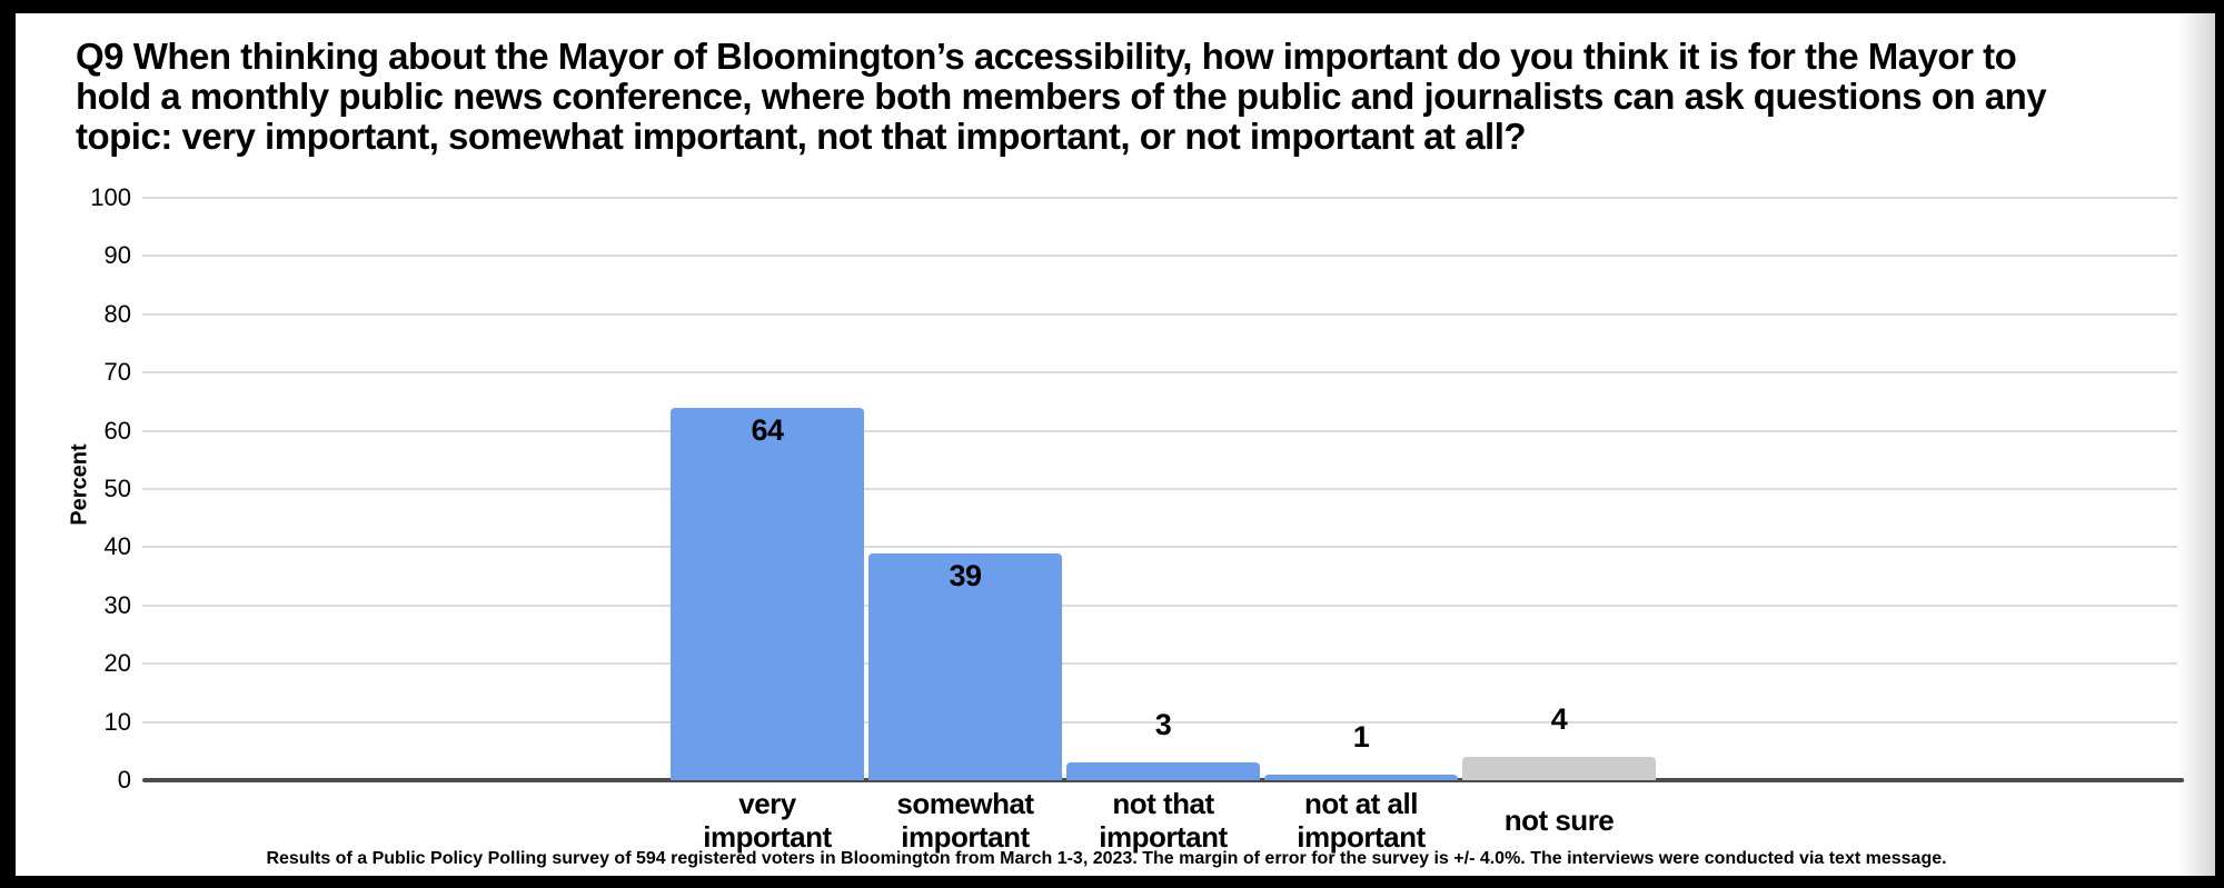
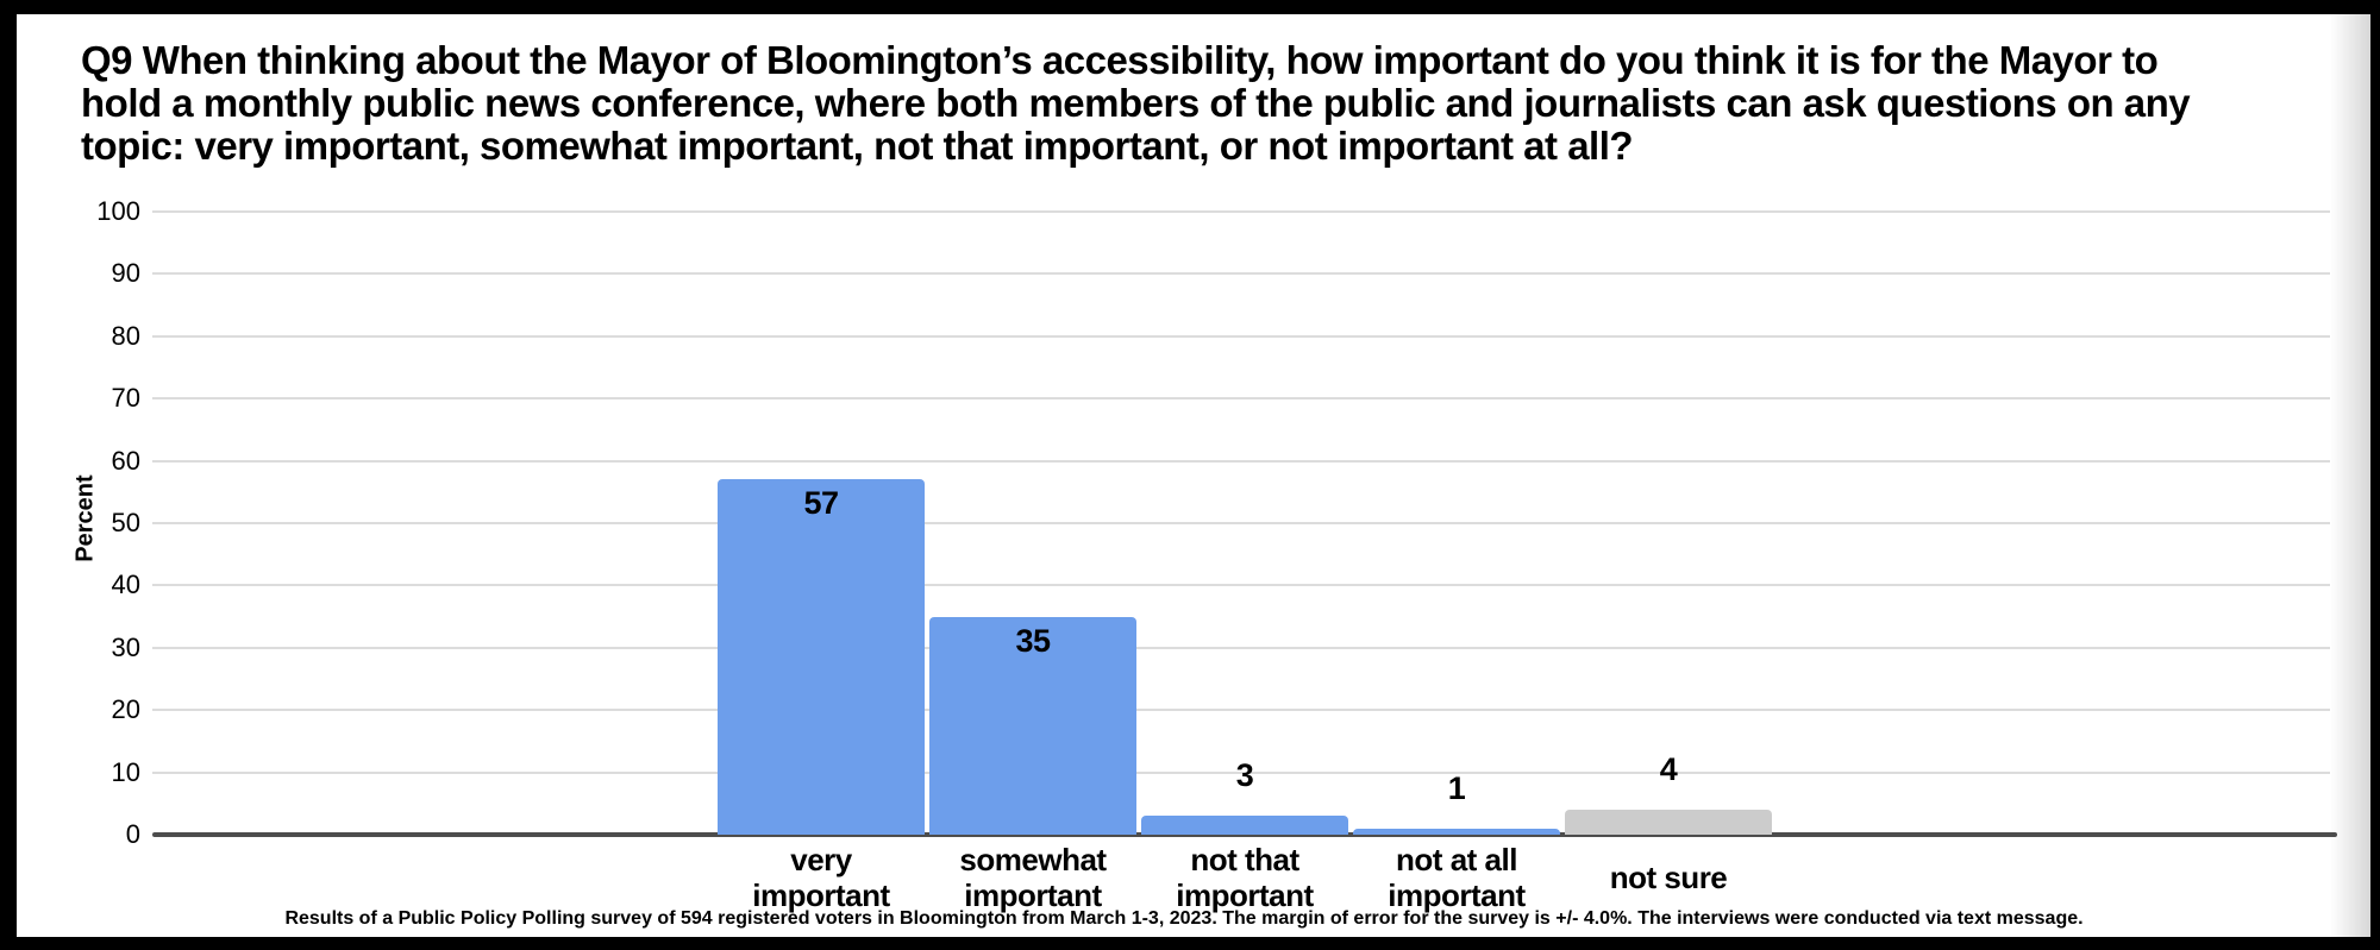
very important: 64 -> 57
somewhat important: 39 -> 35
